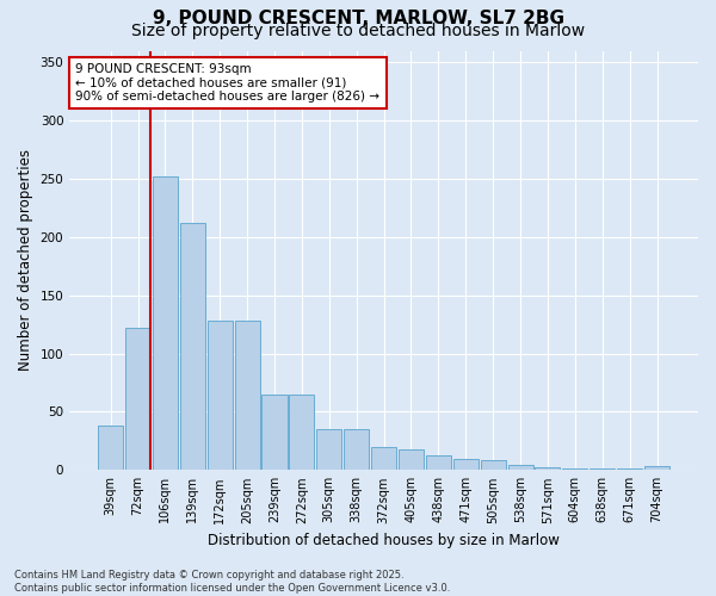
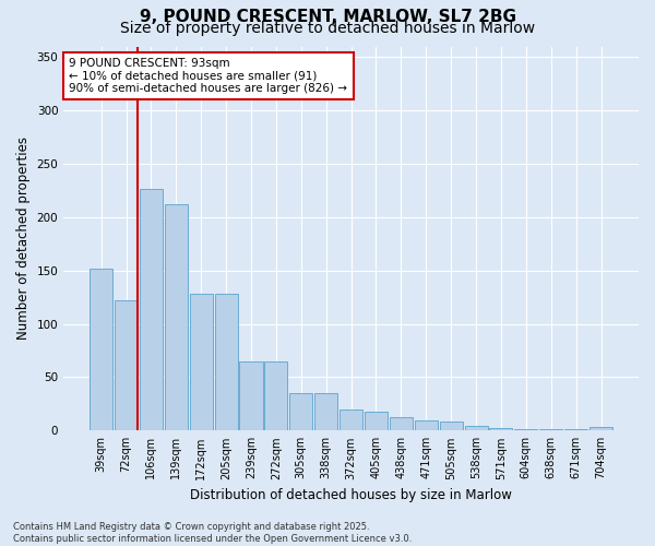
39sqm: 38 -> 152
106sqm: 252 -> 226
